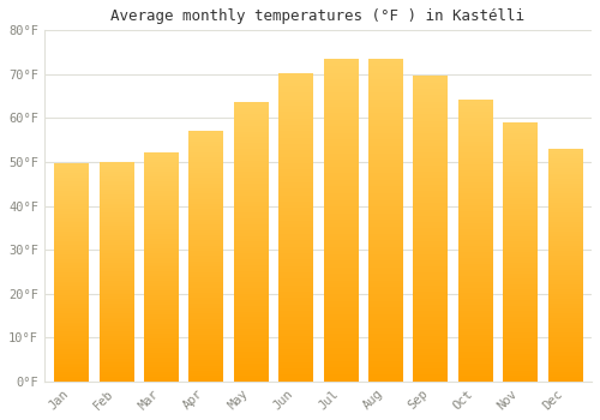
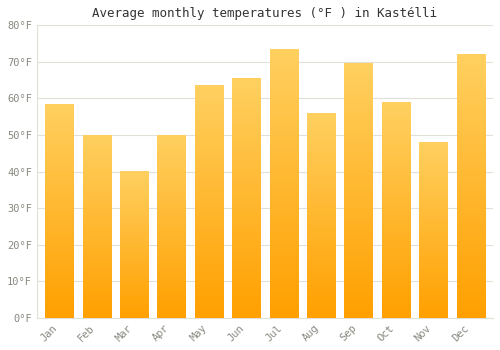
Jan: 49.5°F -> 58.5°F
Mar: 52.0°F -> 40.0°F
Apr: 57.0°F -> 50.0°F
Jun: 70.0°F -> 65.5°F
Aug: 73.5°F -> 56.0°F
Oct: 64.0°F -> 59.0°F
Nov: 59.0°F -> 48.0°F
Dec: 53.0°F -> 72.0°F
